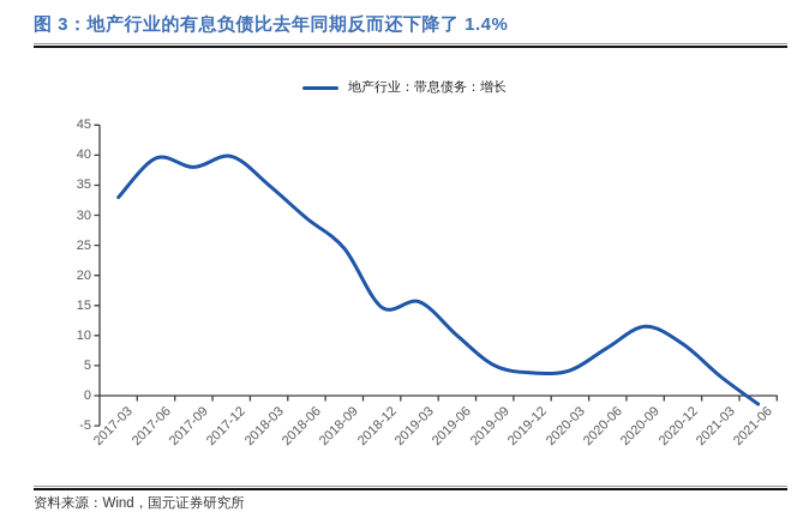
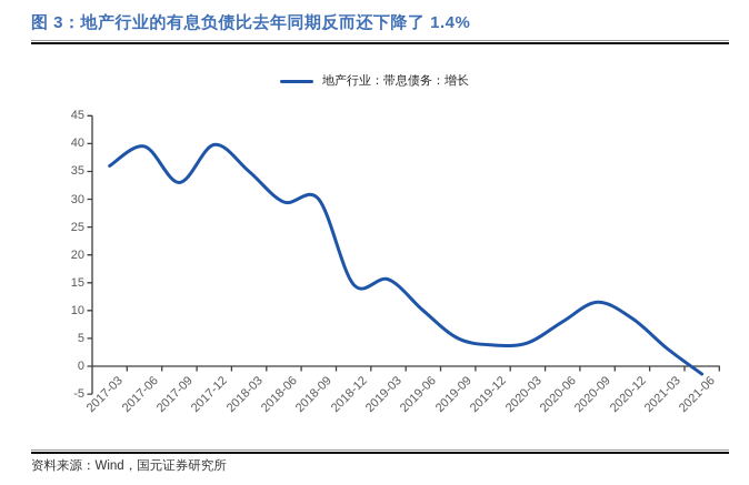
2017-03: 33 -> 36
2017-09: 38 -> 33
2018-09: 24 -> 30
